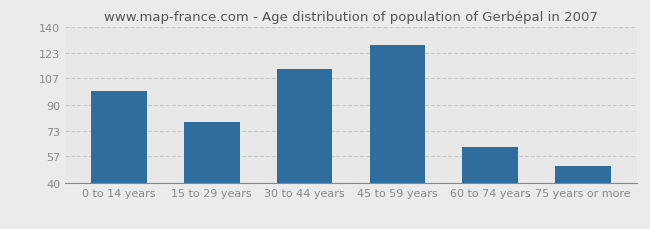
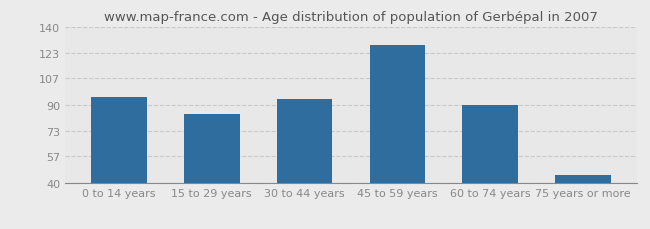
0 to 14 years: 99 -> 95
15 to 29 years: 79 -> 84
30 to 44 years: 113 -> 94
60 to 74 years: 63 -> 90
75 years or more: 51 -> 45
